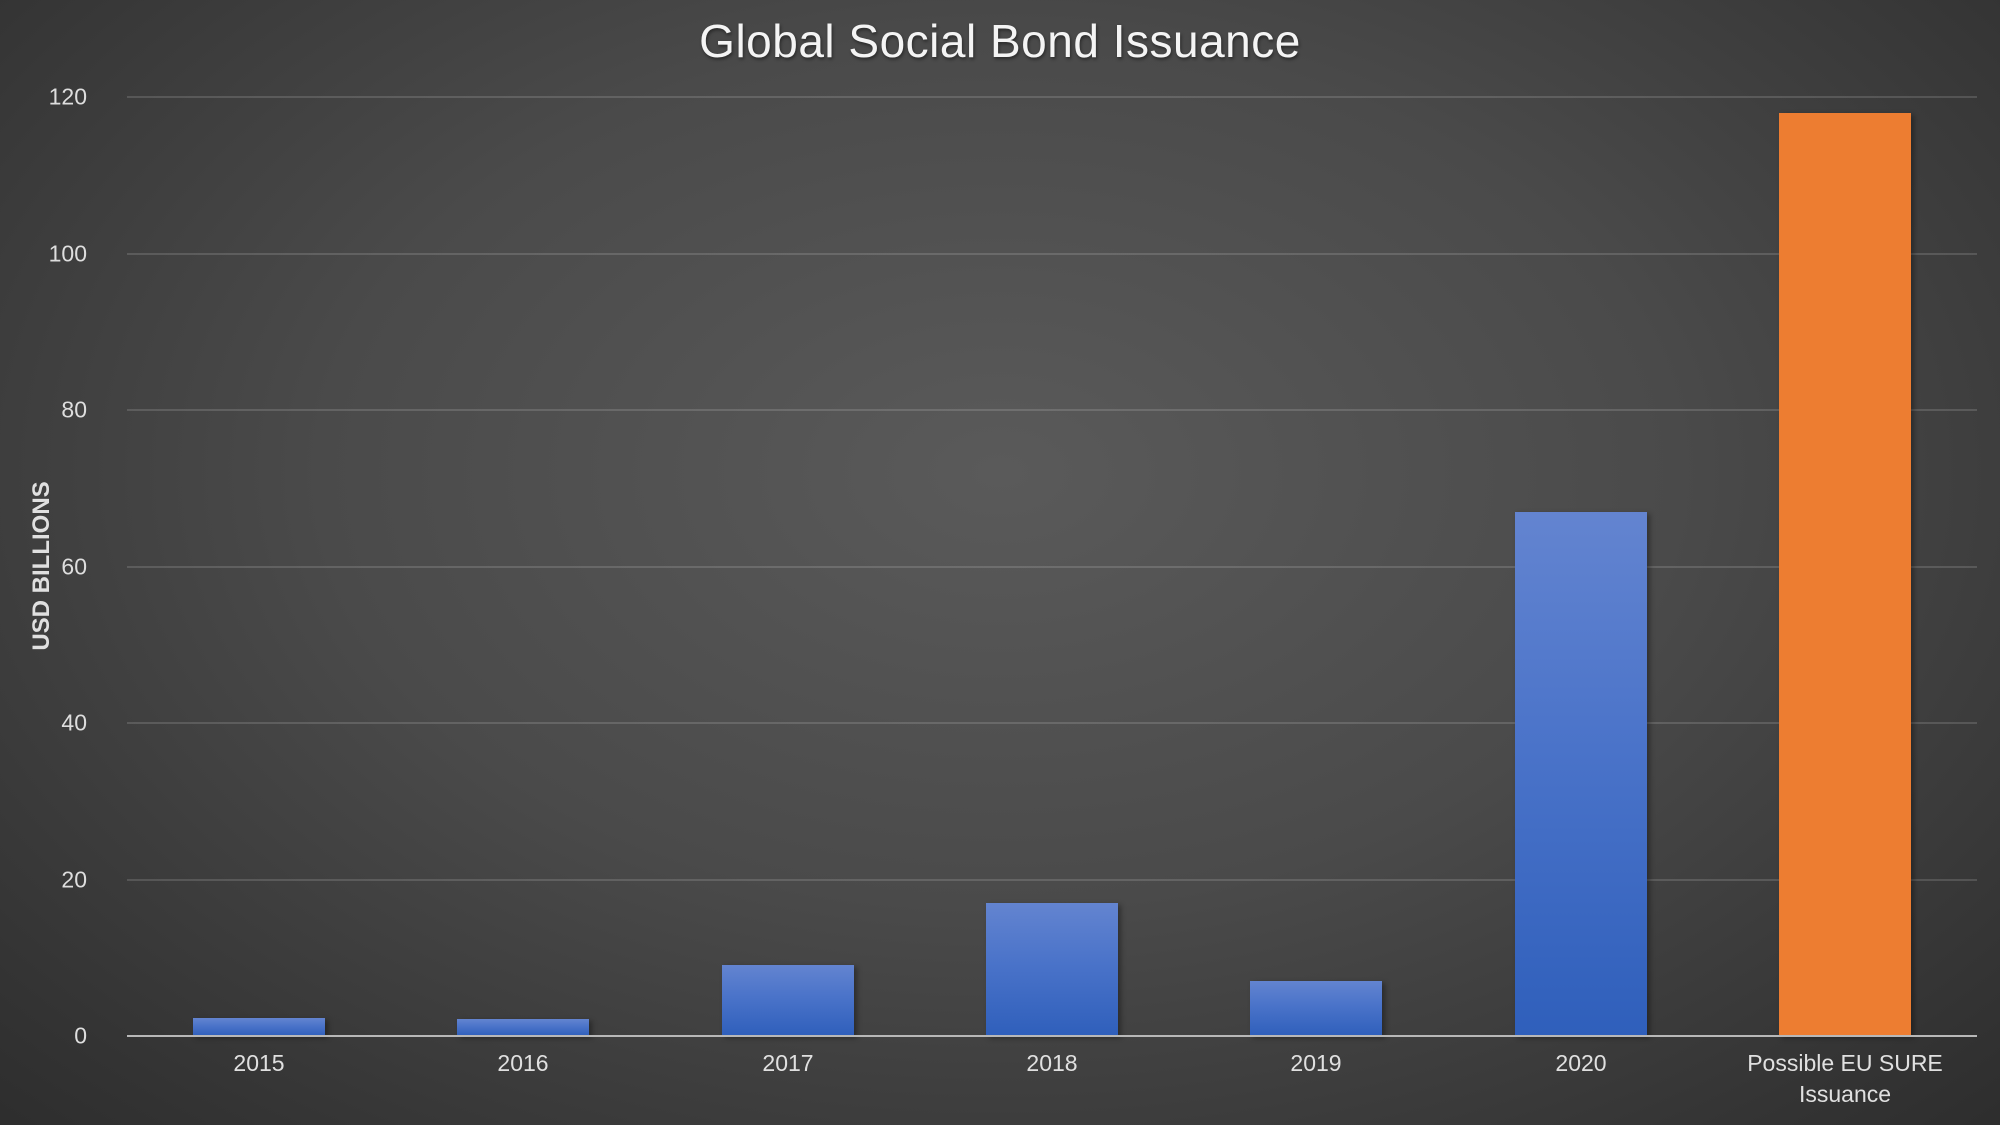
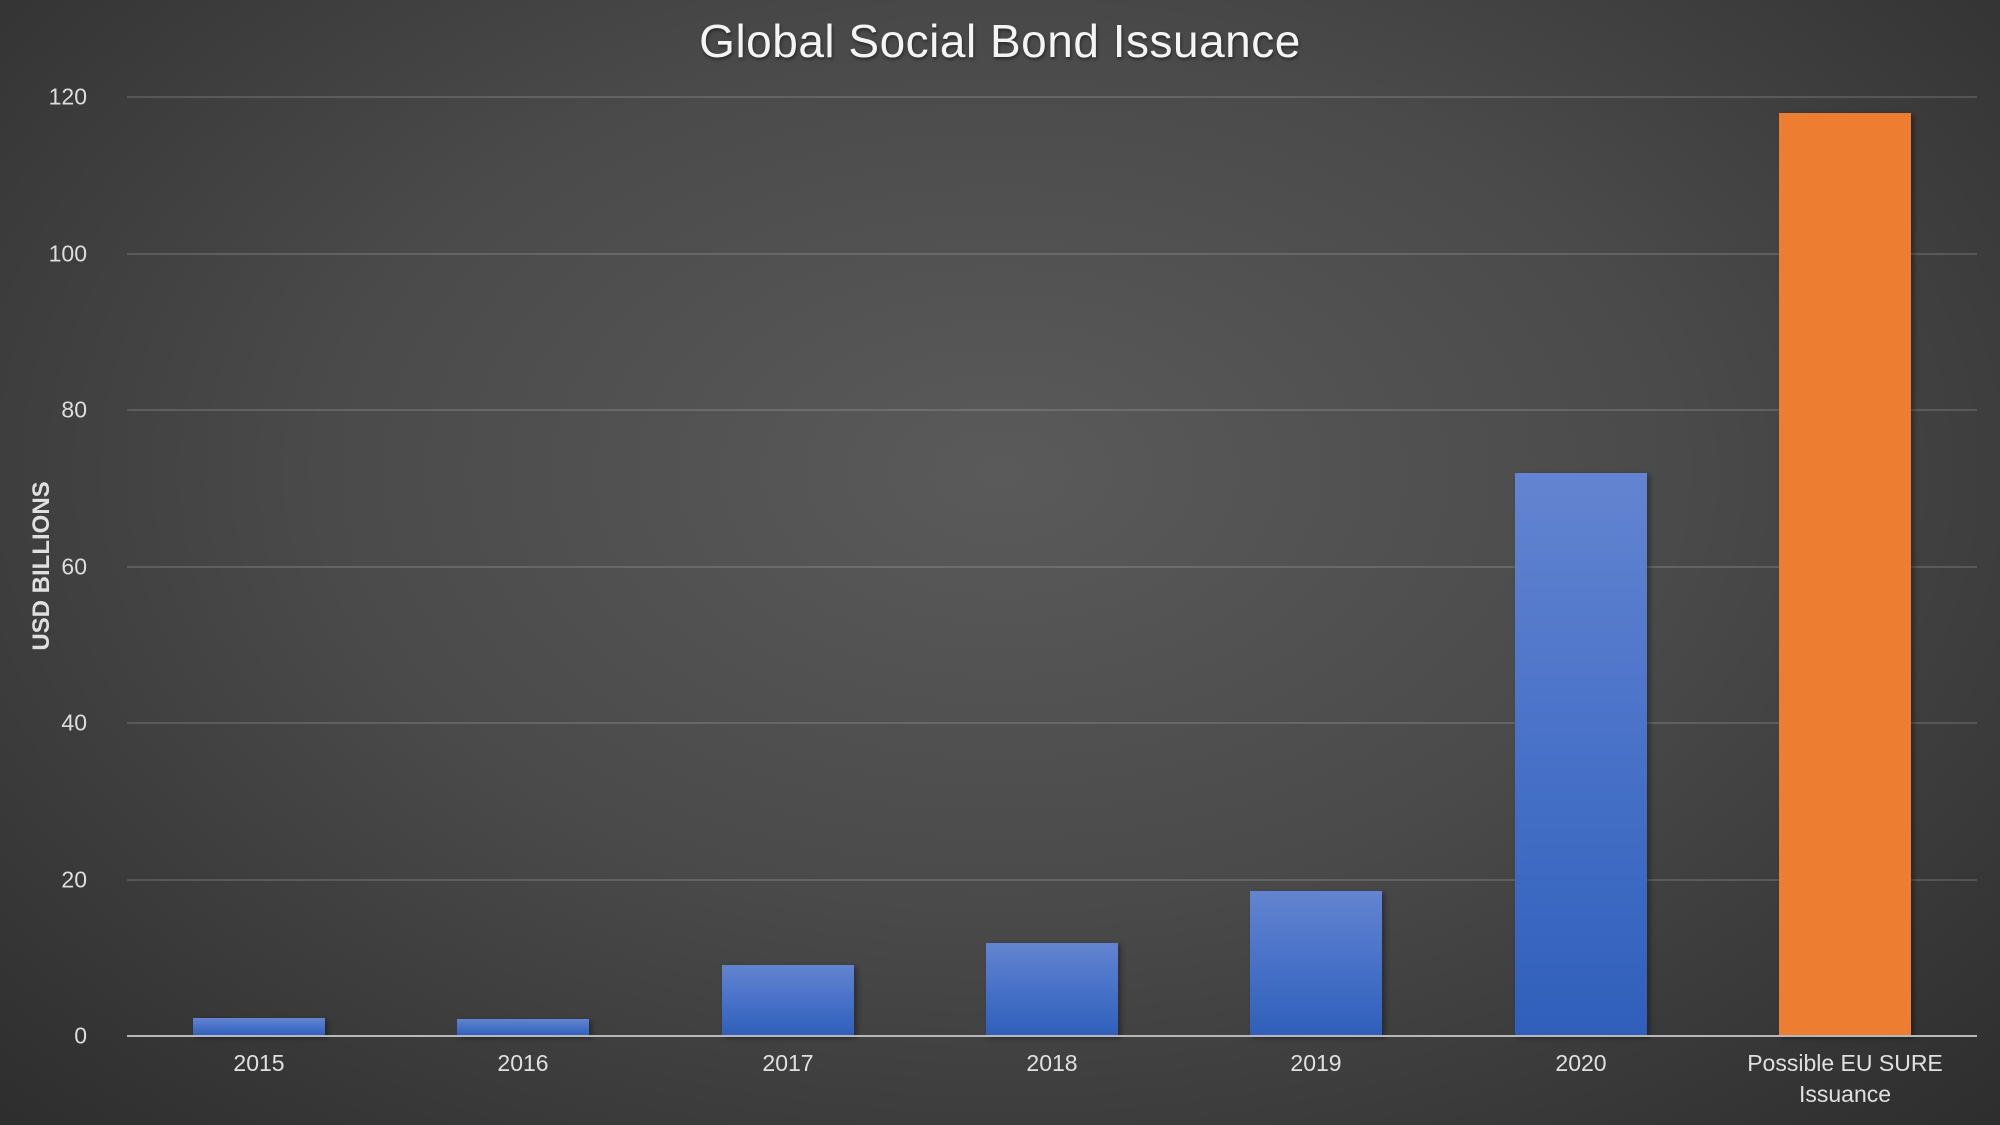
2018: 17 -> 12
2019: 7 -> 18
2020: 67 -> 72
